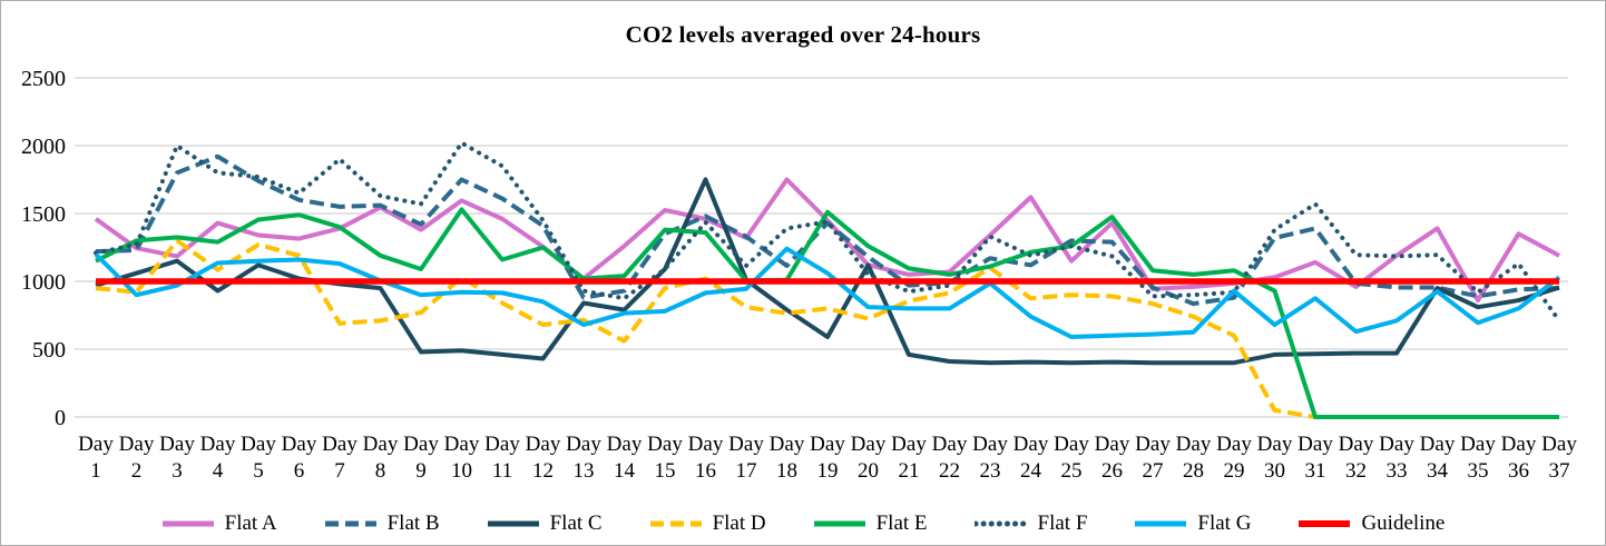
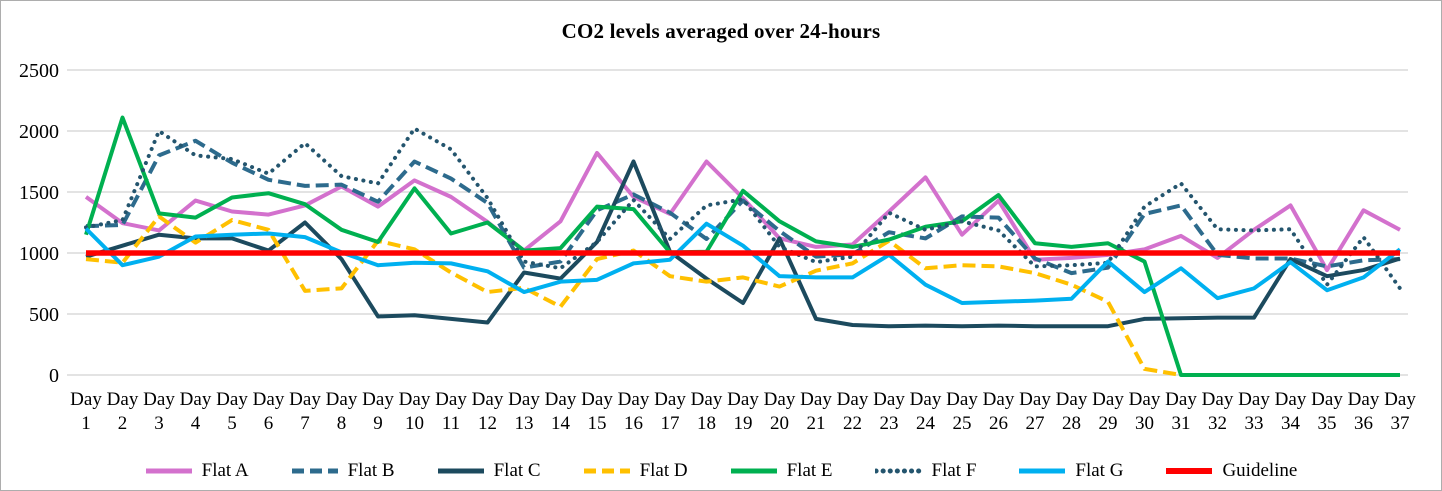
Flat E/2: 1300 -> 2110
Flat C/4: 930 -> 1120
Flat C/7: 980 -> 1250
Flat D/9: 770 -> 1100
Flat A/15: 1520 -> 1820
Flat F/35: 920 -> 740
